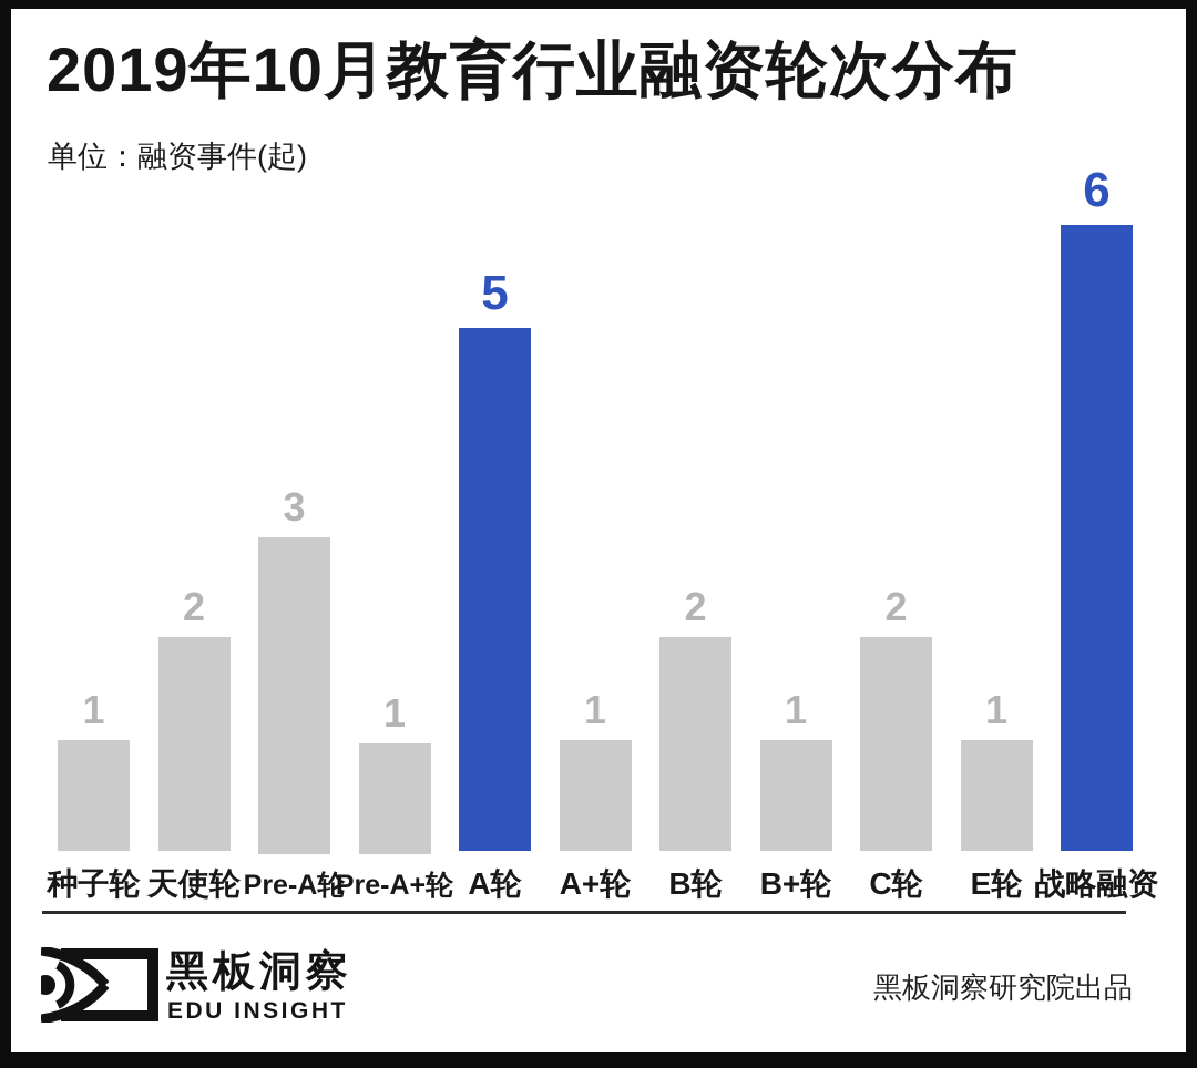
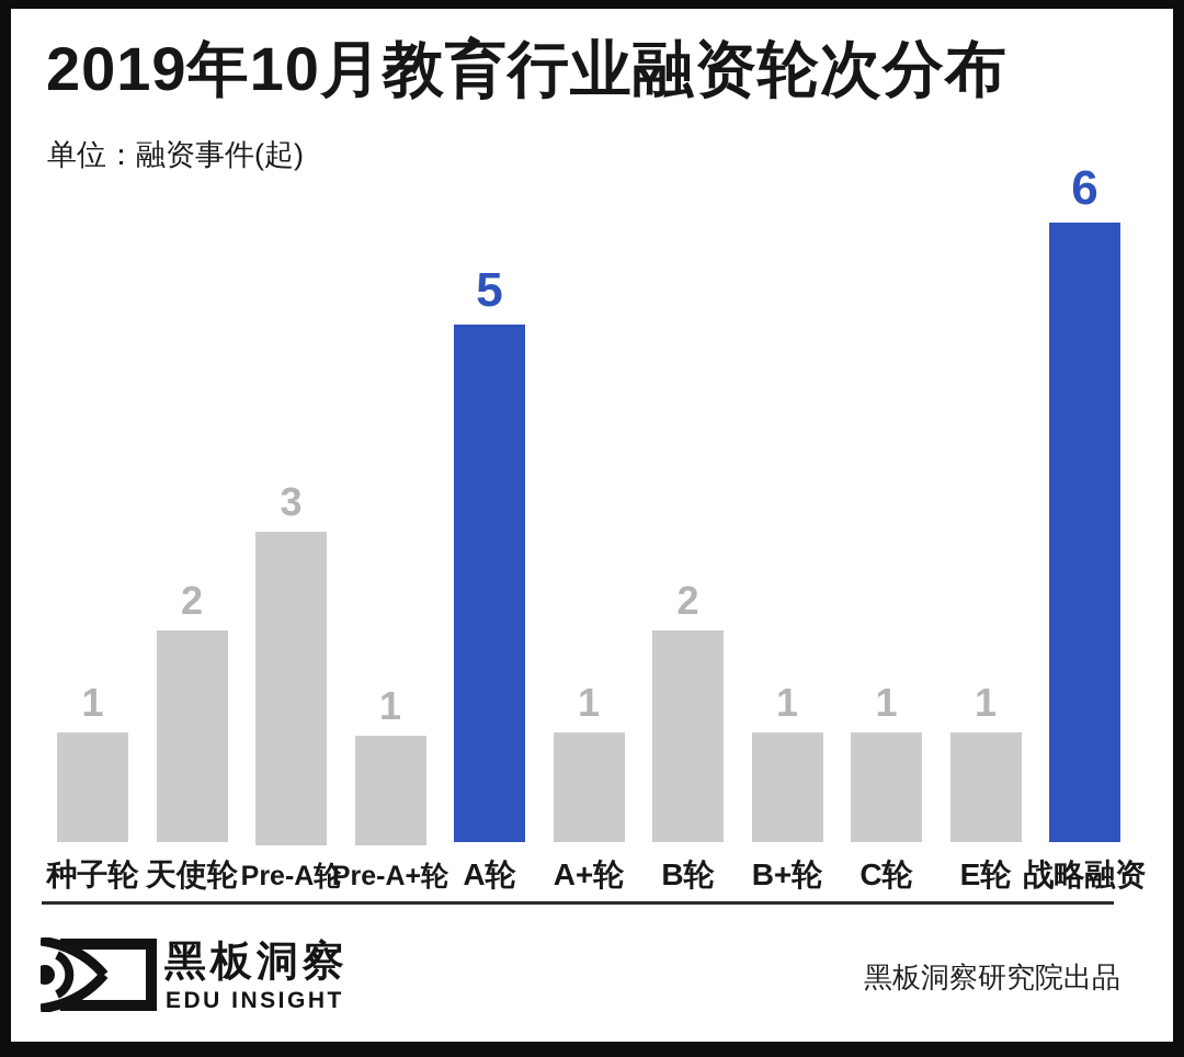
C轮: 2 -> 1
